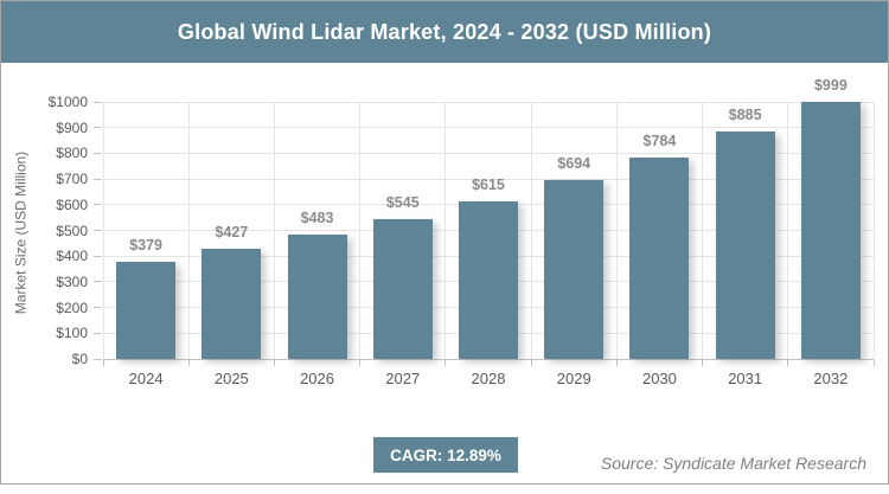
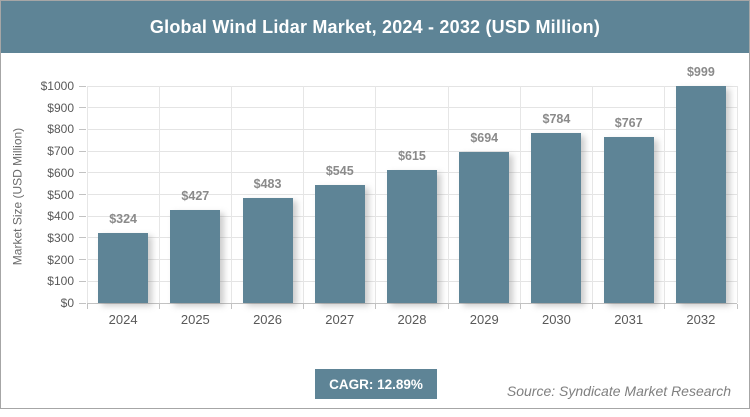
2024: $379 -> $324
2031: $885 -> $767
